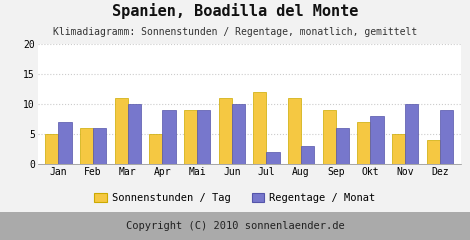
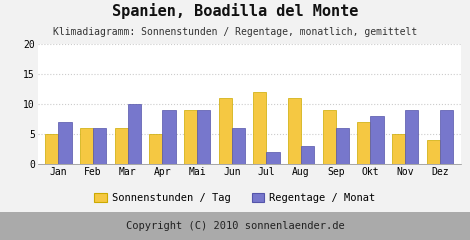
Sonnenstunden / Tag/Mar: 11 -> 6
Regentage / Monat/Jun: 10 -> 6
Regentage / Monat/Nov: 10 -> 9
